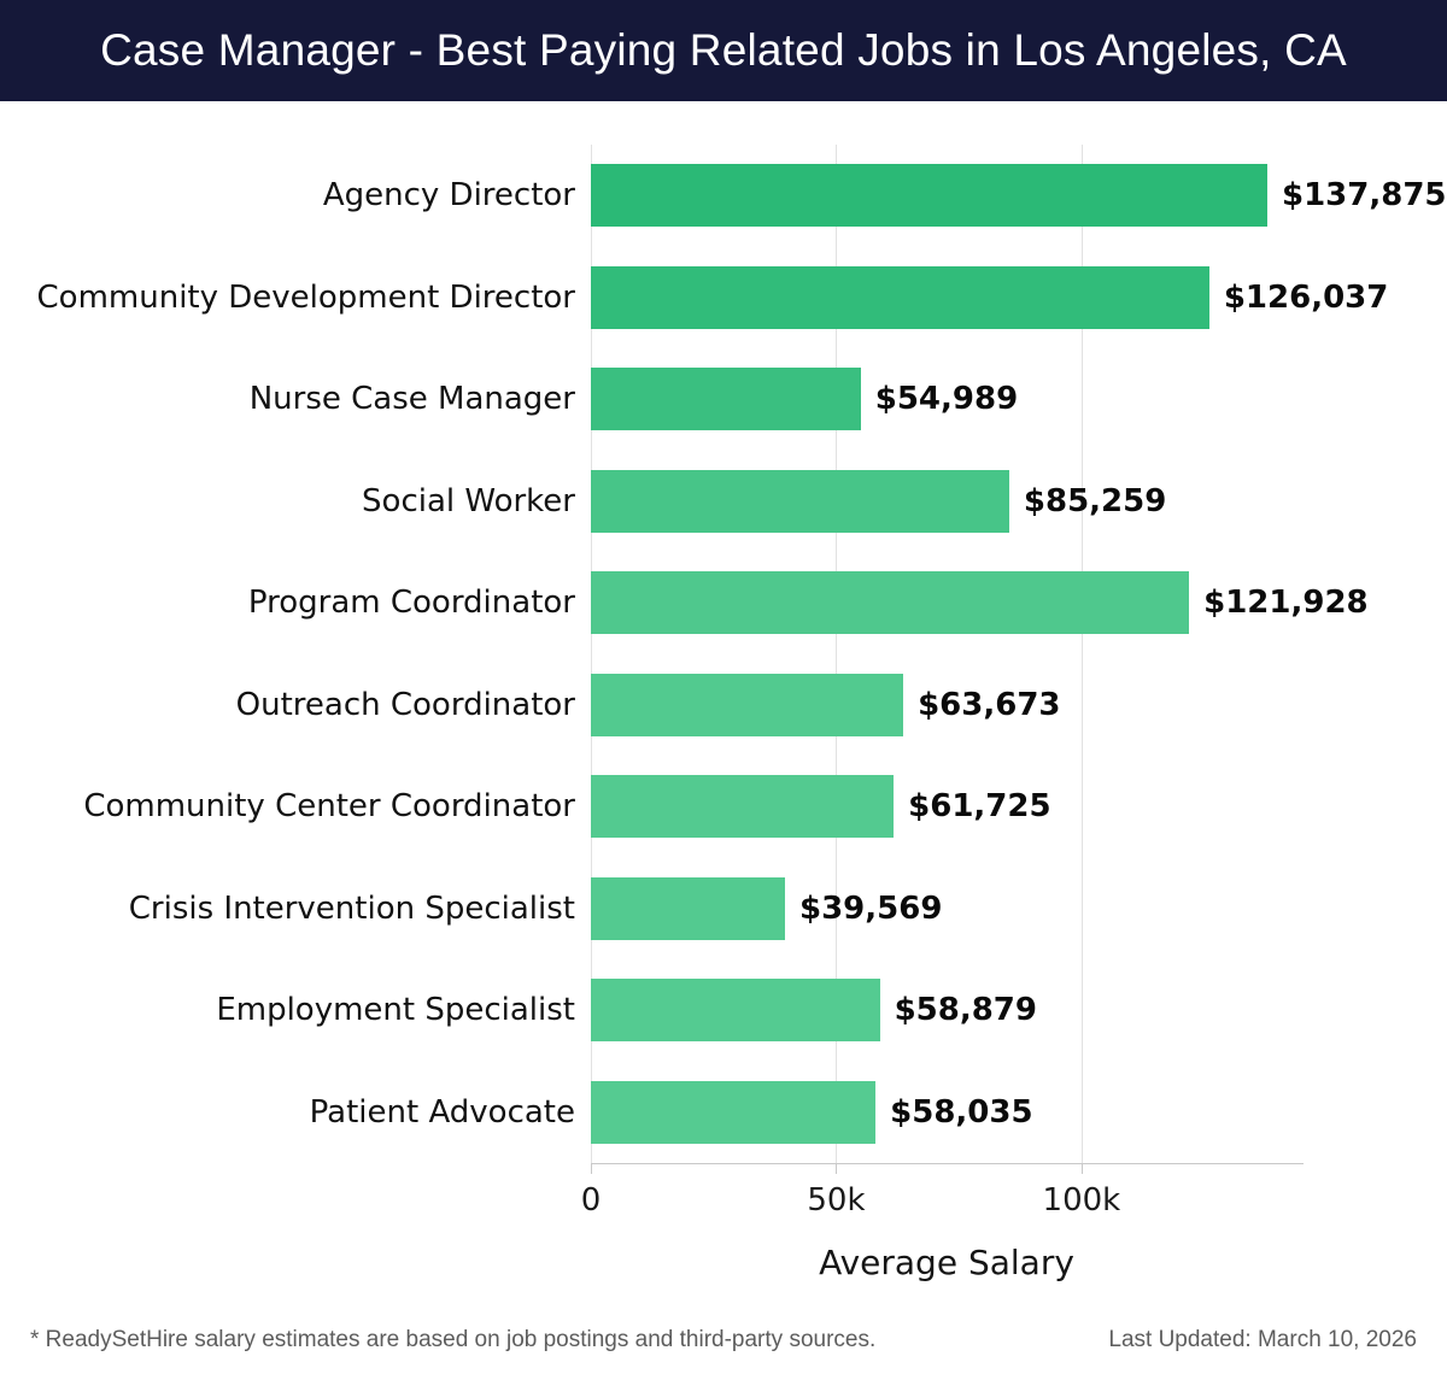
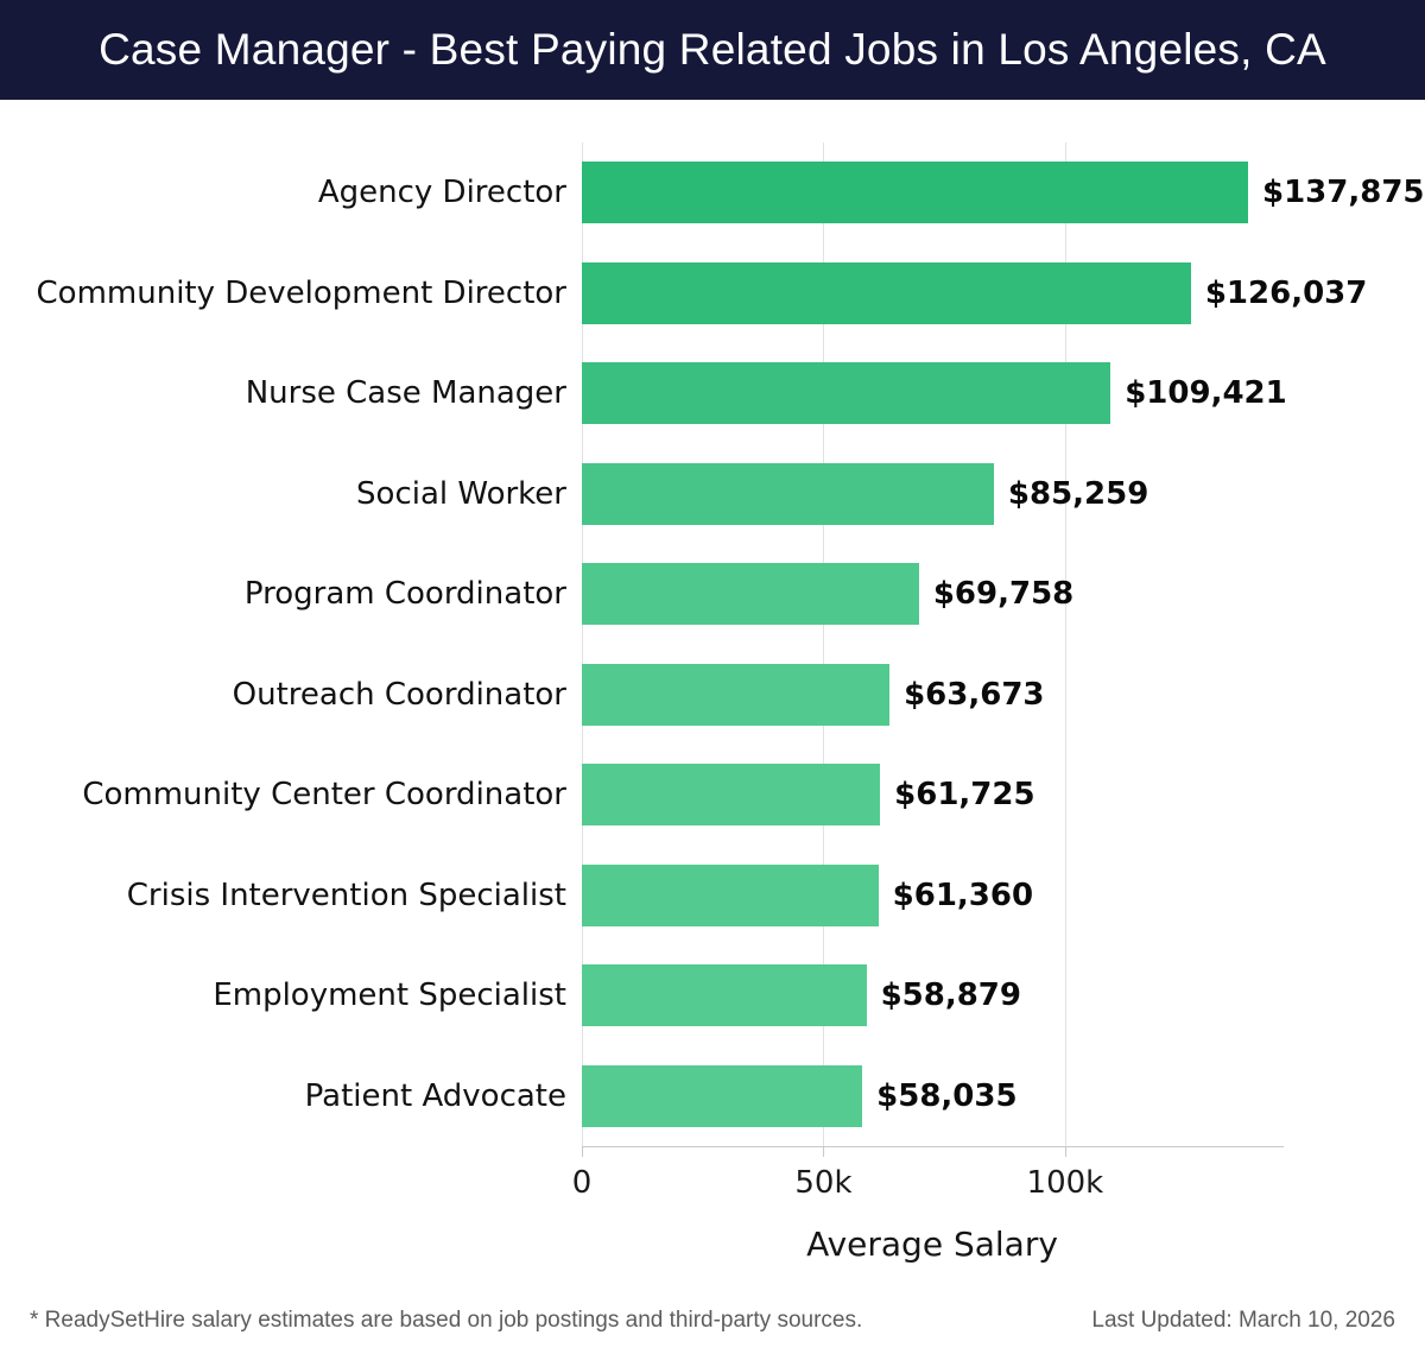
Nurse Case Manager: $54,989 -> $109,421
Program Coordinator: $121,928 -> $69,758
Crisis Intervention Specialist: $39,569 -> $61,360
